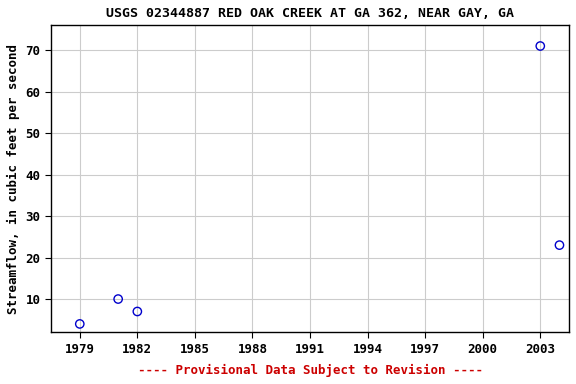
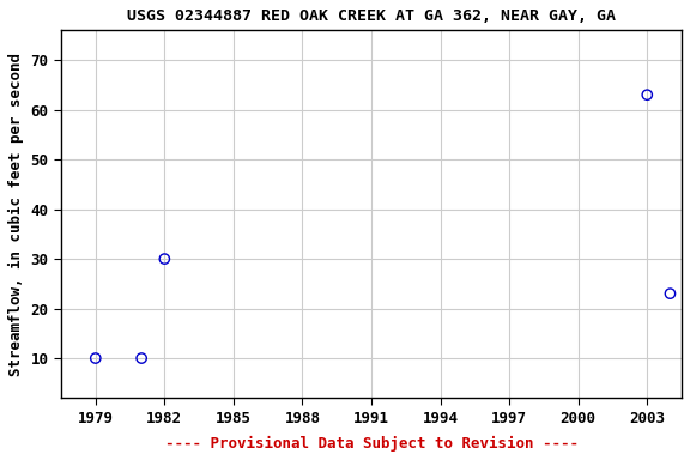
1979: 4 -> 10
1982: 7 -> 30
2003: 71 -> 63
